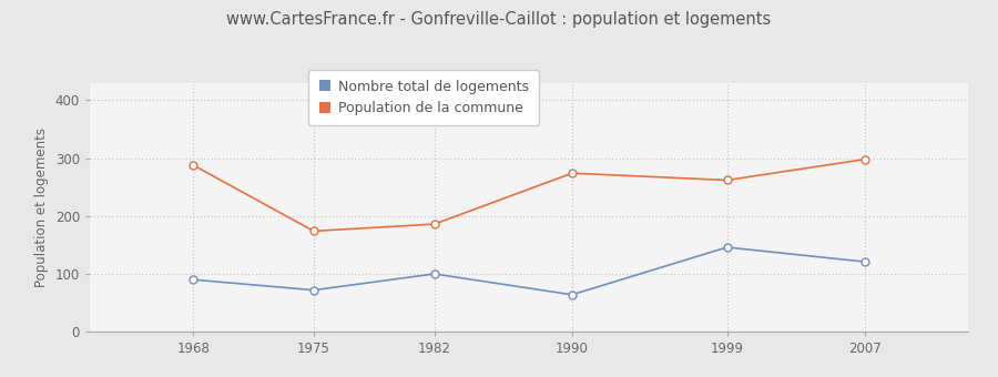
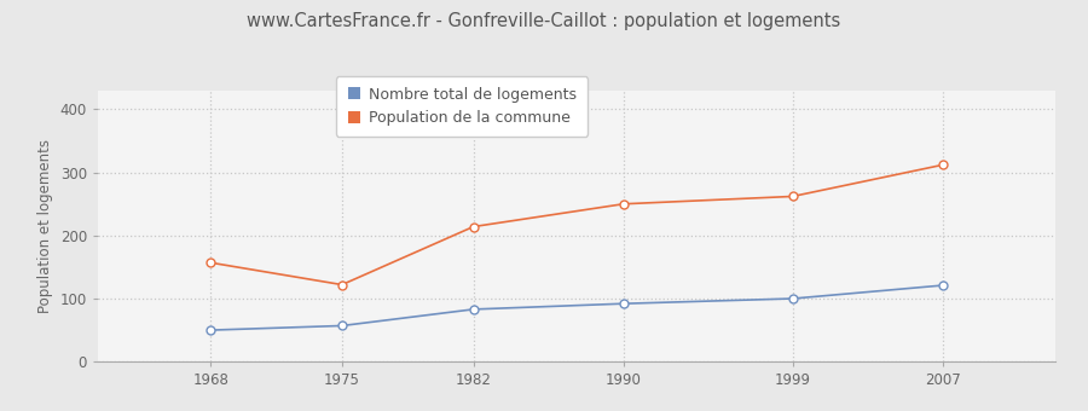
Nombre total de logements/1968: 90 -> 50
Population de la commune/1968: 288 -> 157
Nombre total de logements/1975: 72 -> 57
Population de la commune/1975: 174 -> 122
Nombre total de logements/1982: 100 -> 83
Population de la commune/1982: 186 -> 214
Nombre total de logements/1990: 64 -> 92
Population de la commune/1990: 274 -> 250
Nombre total de logements/1999: 146 -> 100
Population de la commune/2007: 298 -> 312
